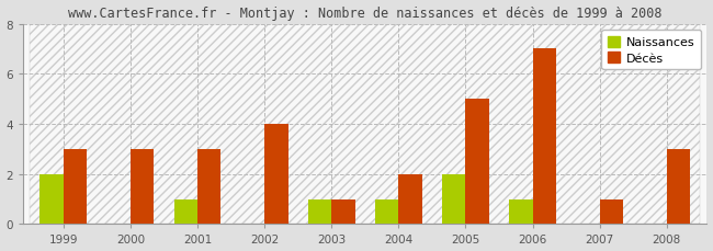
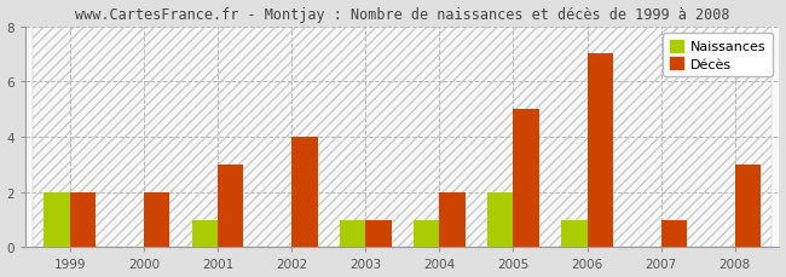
Décès/1999: 3 -> 2
Décès/2000: 3 -> 2
